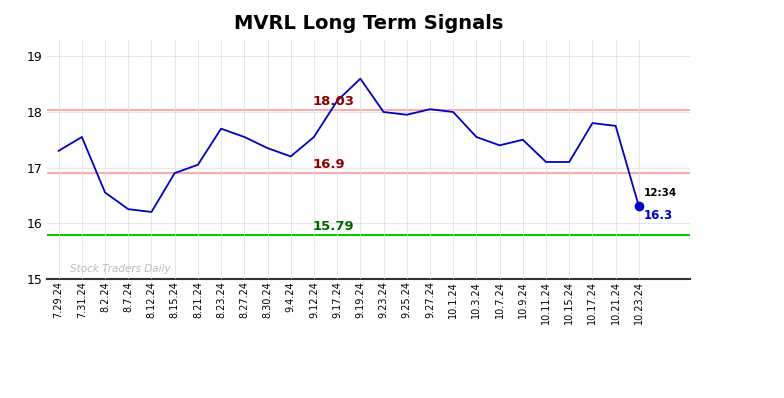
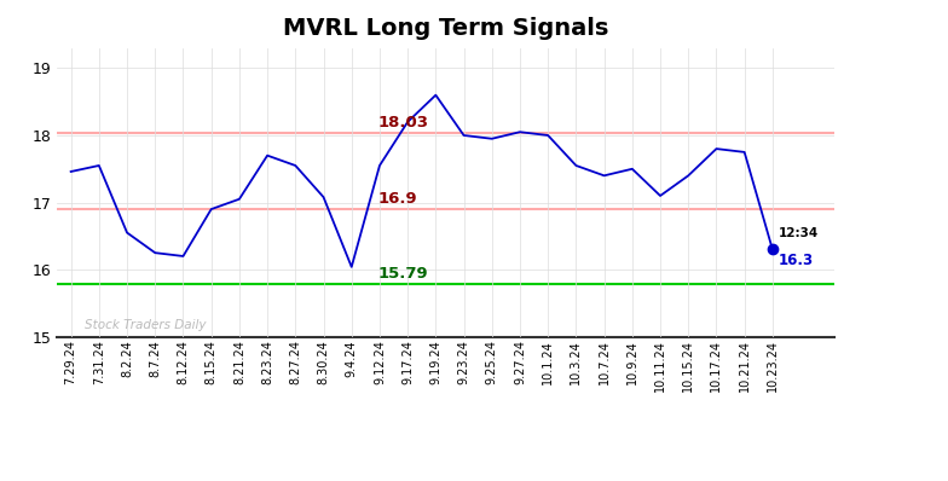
7.29.24: 17.30 -> 17.46
8.30.24: 17.35 -> 17.08
9.4.24: 17.20 -> 16.04
10.15.24: 17.10 -> 17.40
